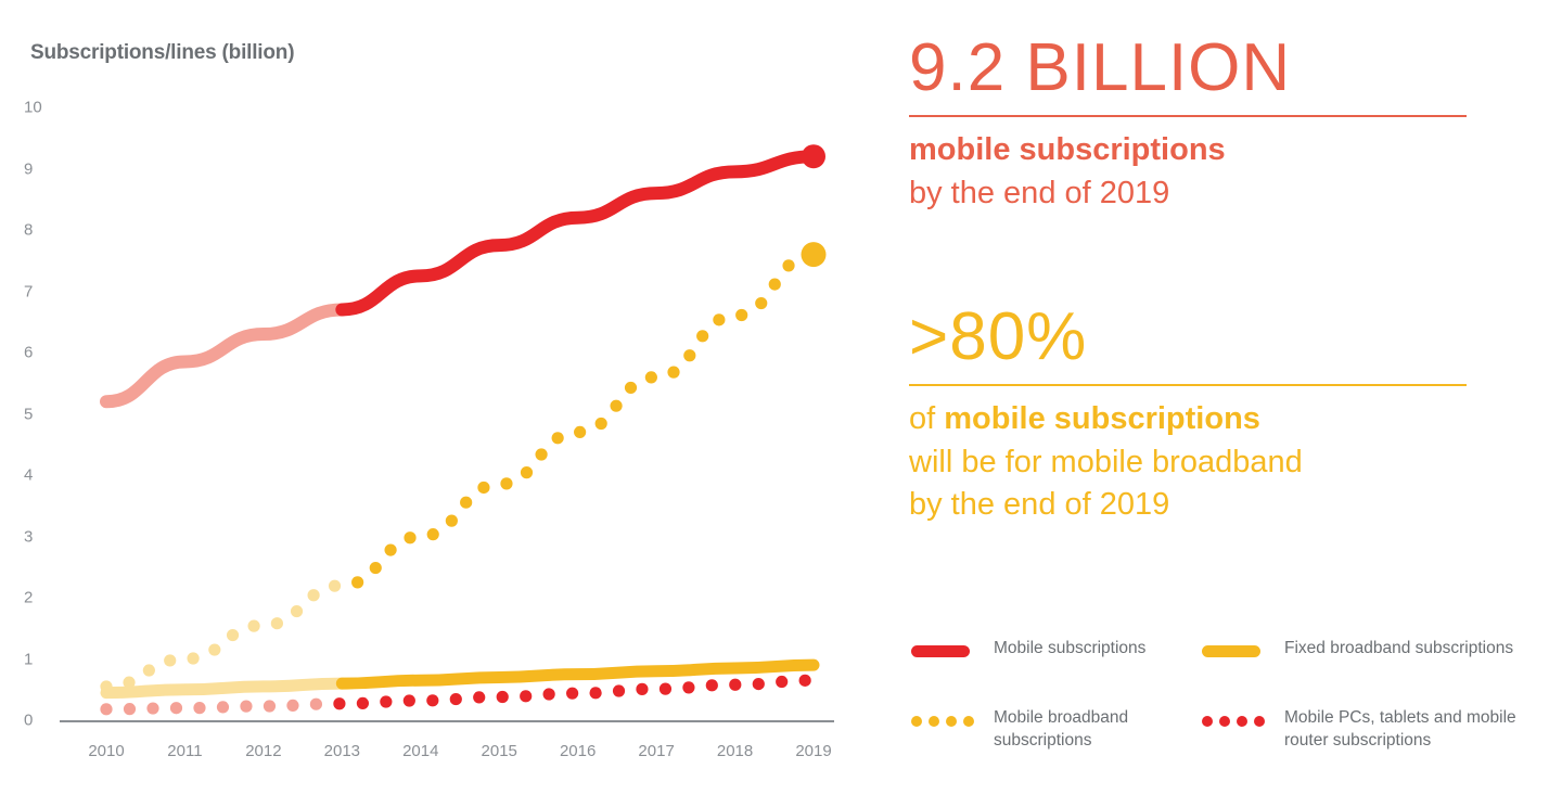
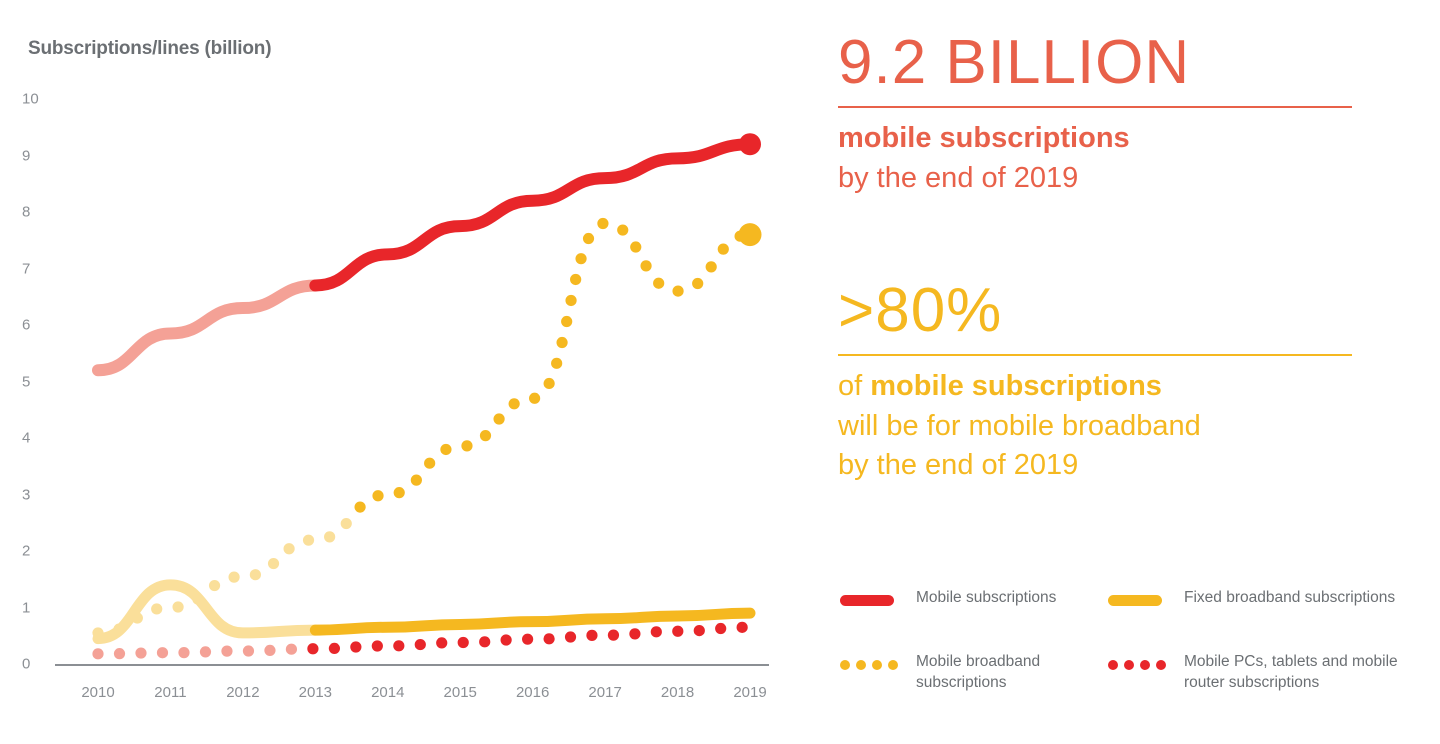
Fixed broadband subscriptions/2011: 0.5 -> 1.4
Mobile broadband subscriptions/2017: 5.6 -> 7.8
